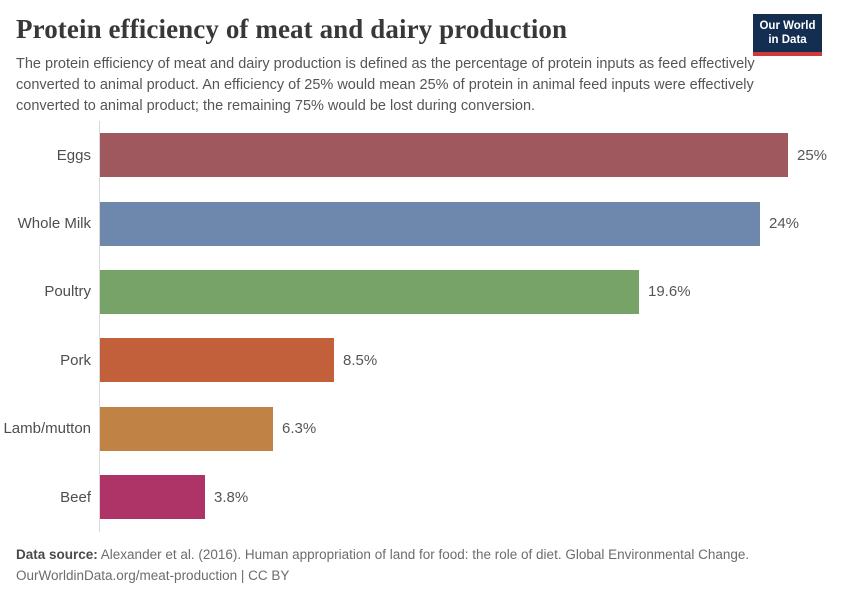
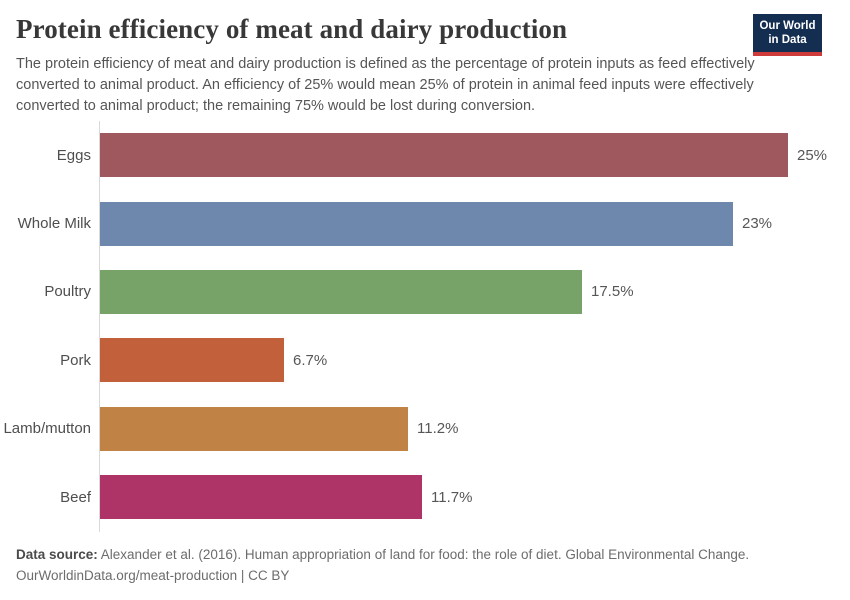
Whole Milk: 24% -> 23%
Poultry: 19.6% -> 17.5%
Pork: 8.5% -> 6.7%
Lamb/mutton: 6.3% -> 11.2%
Beef: 3.8% -> 11.7%
